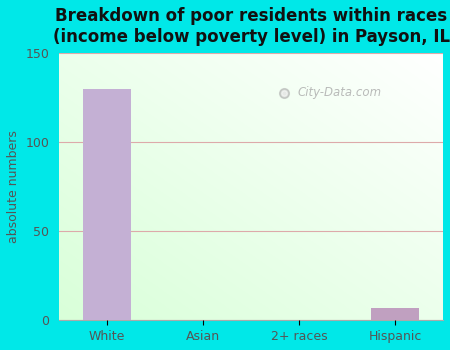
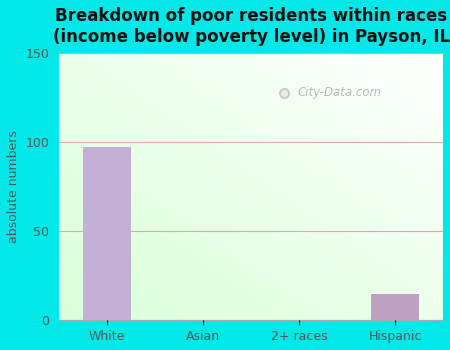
White: 130 -> 97
Hispanic: 7 -> 15
